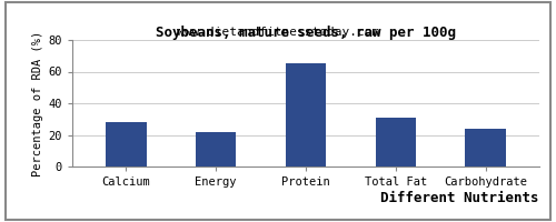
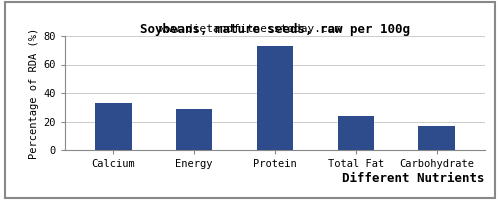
Calcium: 28 -> 33
Energy: 22 -> 29
Protein: 65 -> 73
Total Fat: 31 -> 24
Carbohydrate: 24 -> 17
